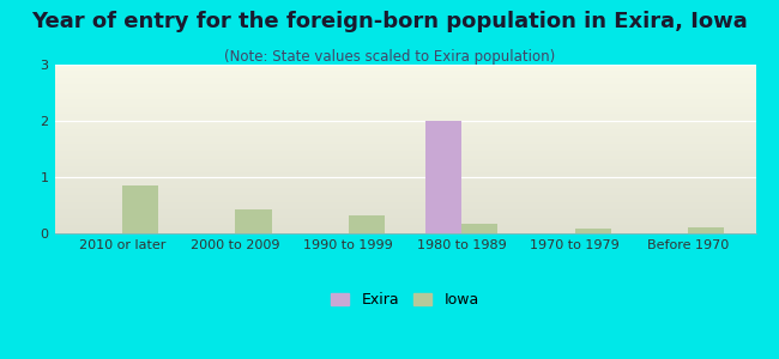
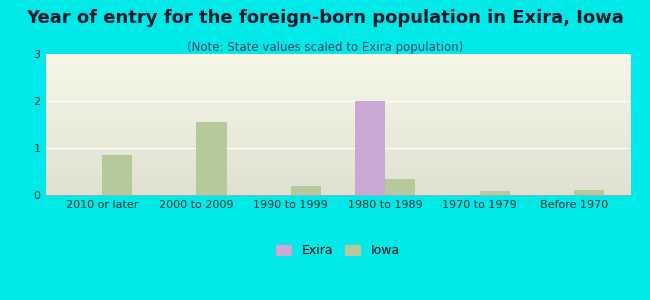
Iowa/2000 to 2009: 0.42 -> 1.55
Iowa/1990 to 1999: 0.32 -> 0.20
Iowa/1980 to 1989: 0.18 -> 0.35
